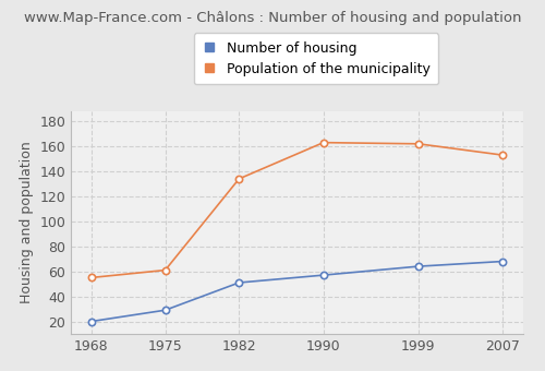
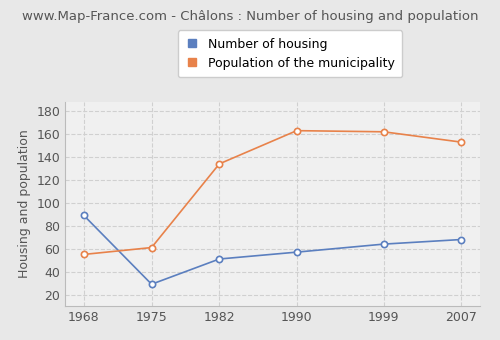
Number of housing/1968: 20 -> 89
